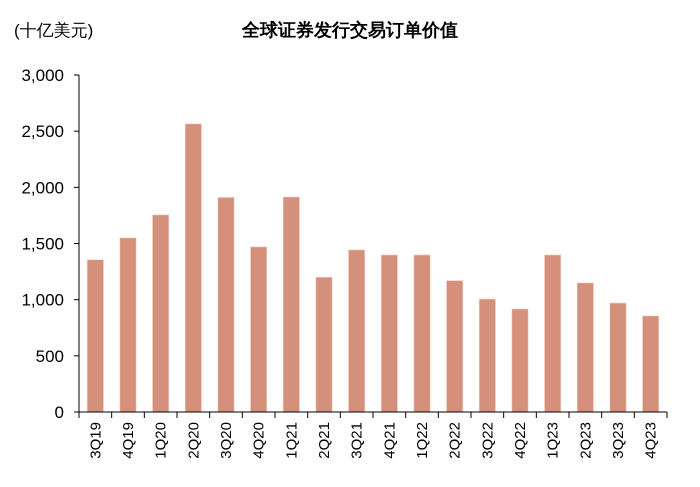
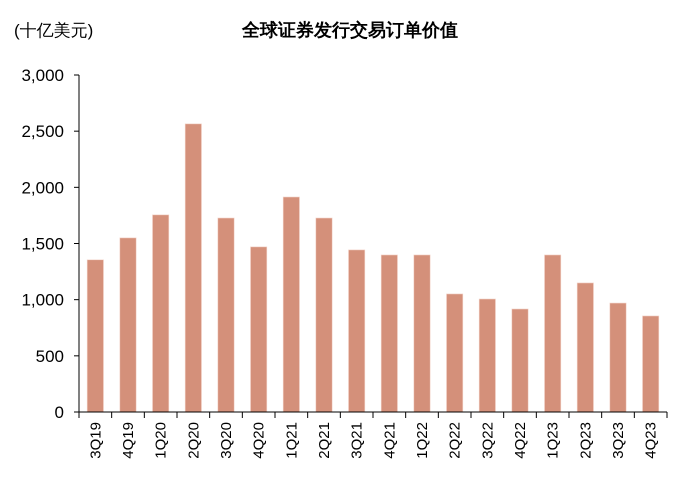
3Q20: 1910 -> 1730
2Q21: 1200 -> 1730
2Q22: 1170 -> 1050
